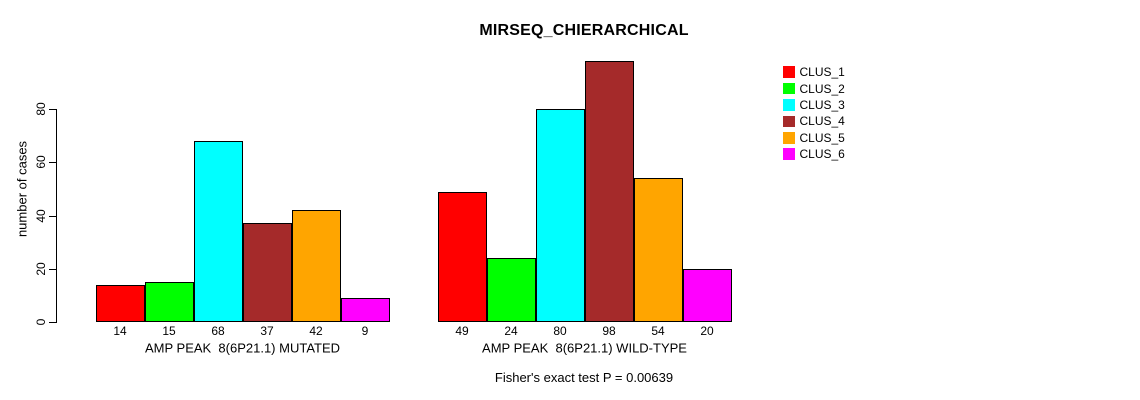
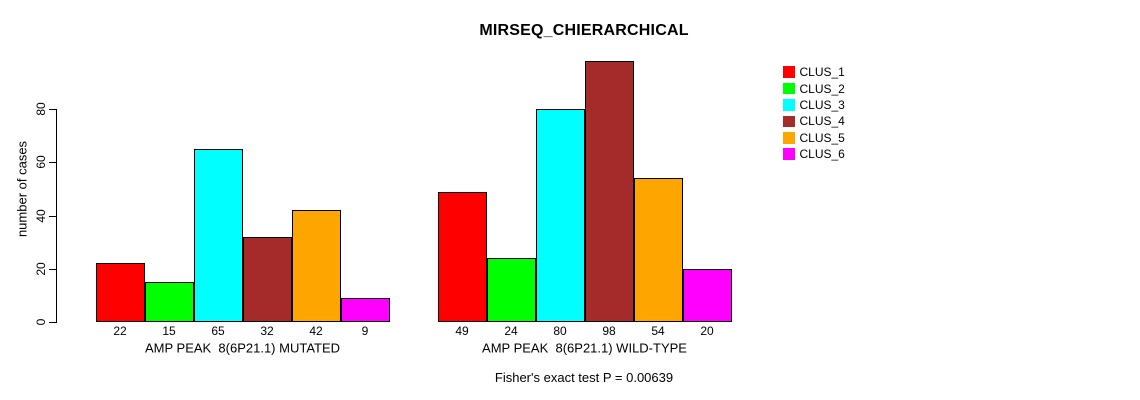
CLUS_1/AMP PEAK 8(6P21.1) MUTATED: 14 -> 22
CLUS_3/AMP PEAK 8(6P21.1) MUTATED: 68 -> 65
CLUS_4/AMP PEAK 8(6P21.1) MUTATED: 37 -> 32
